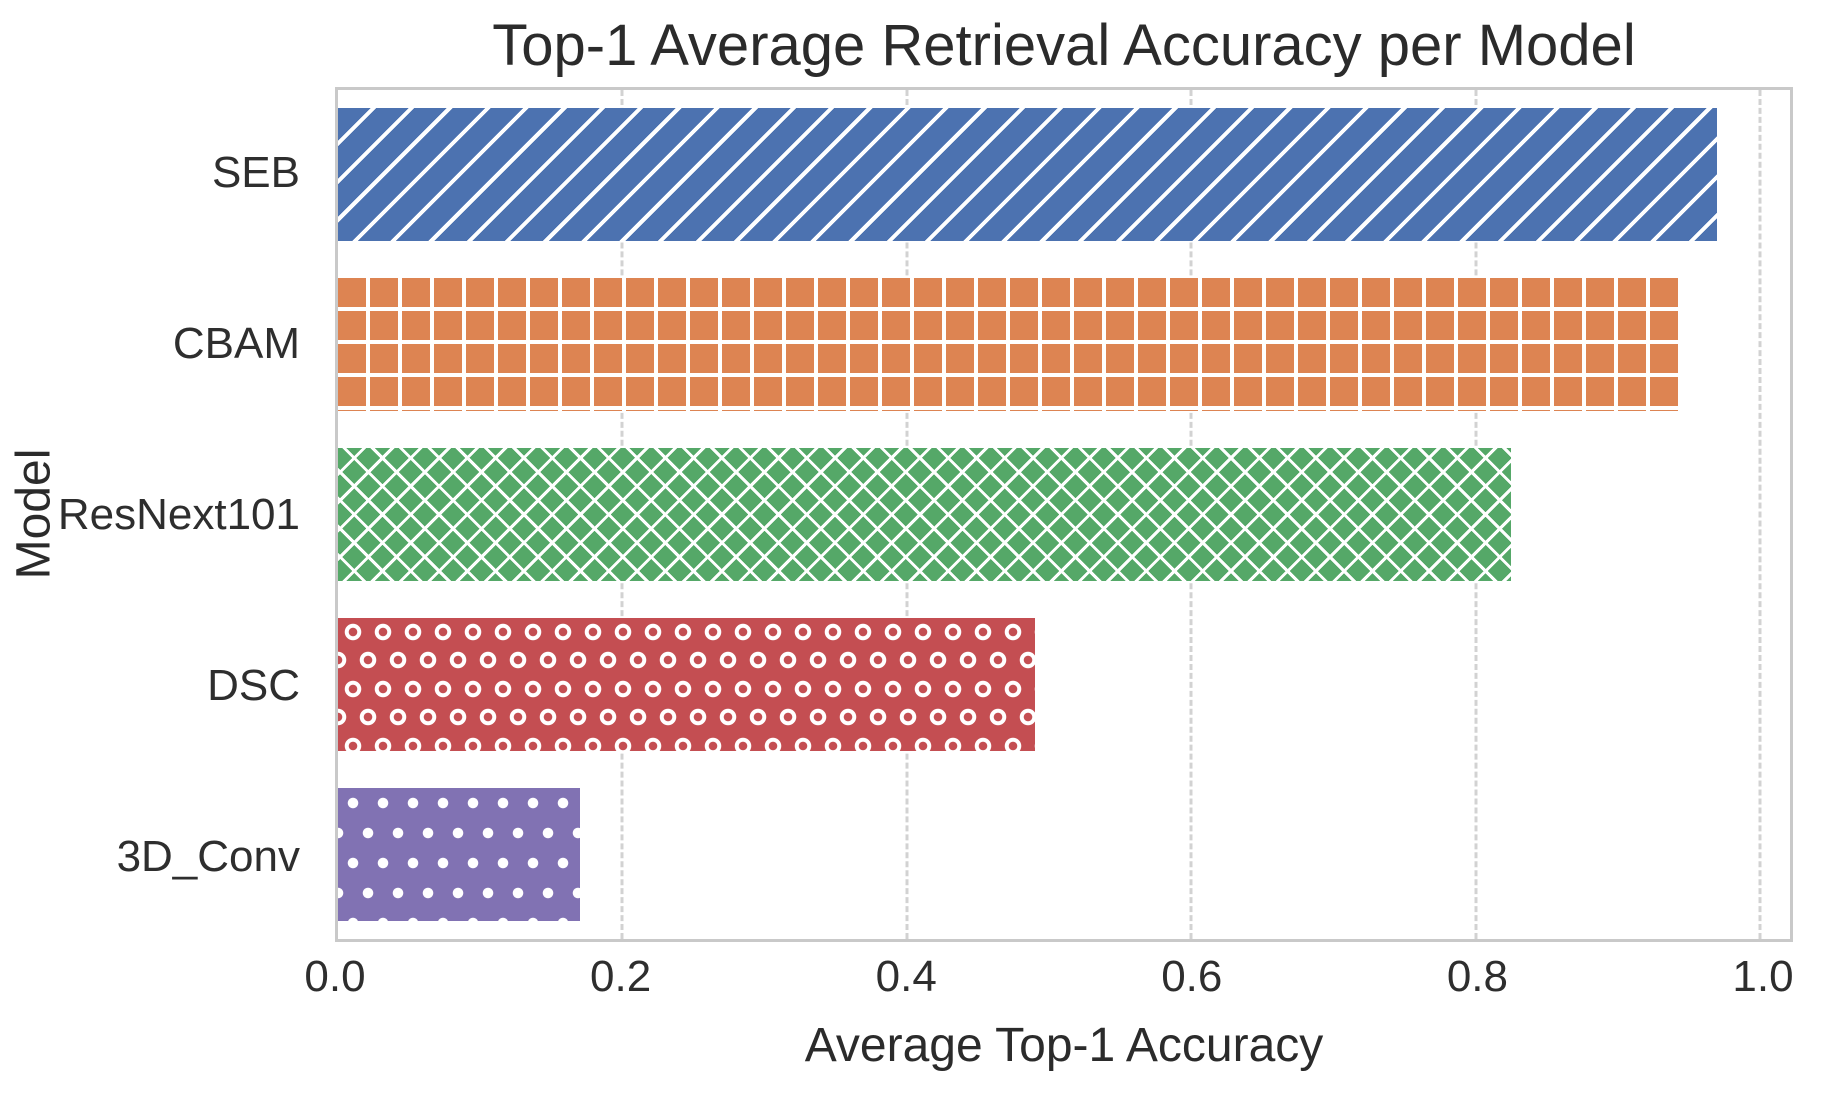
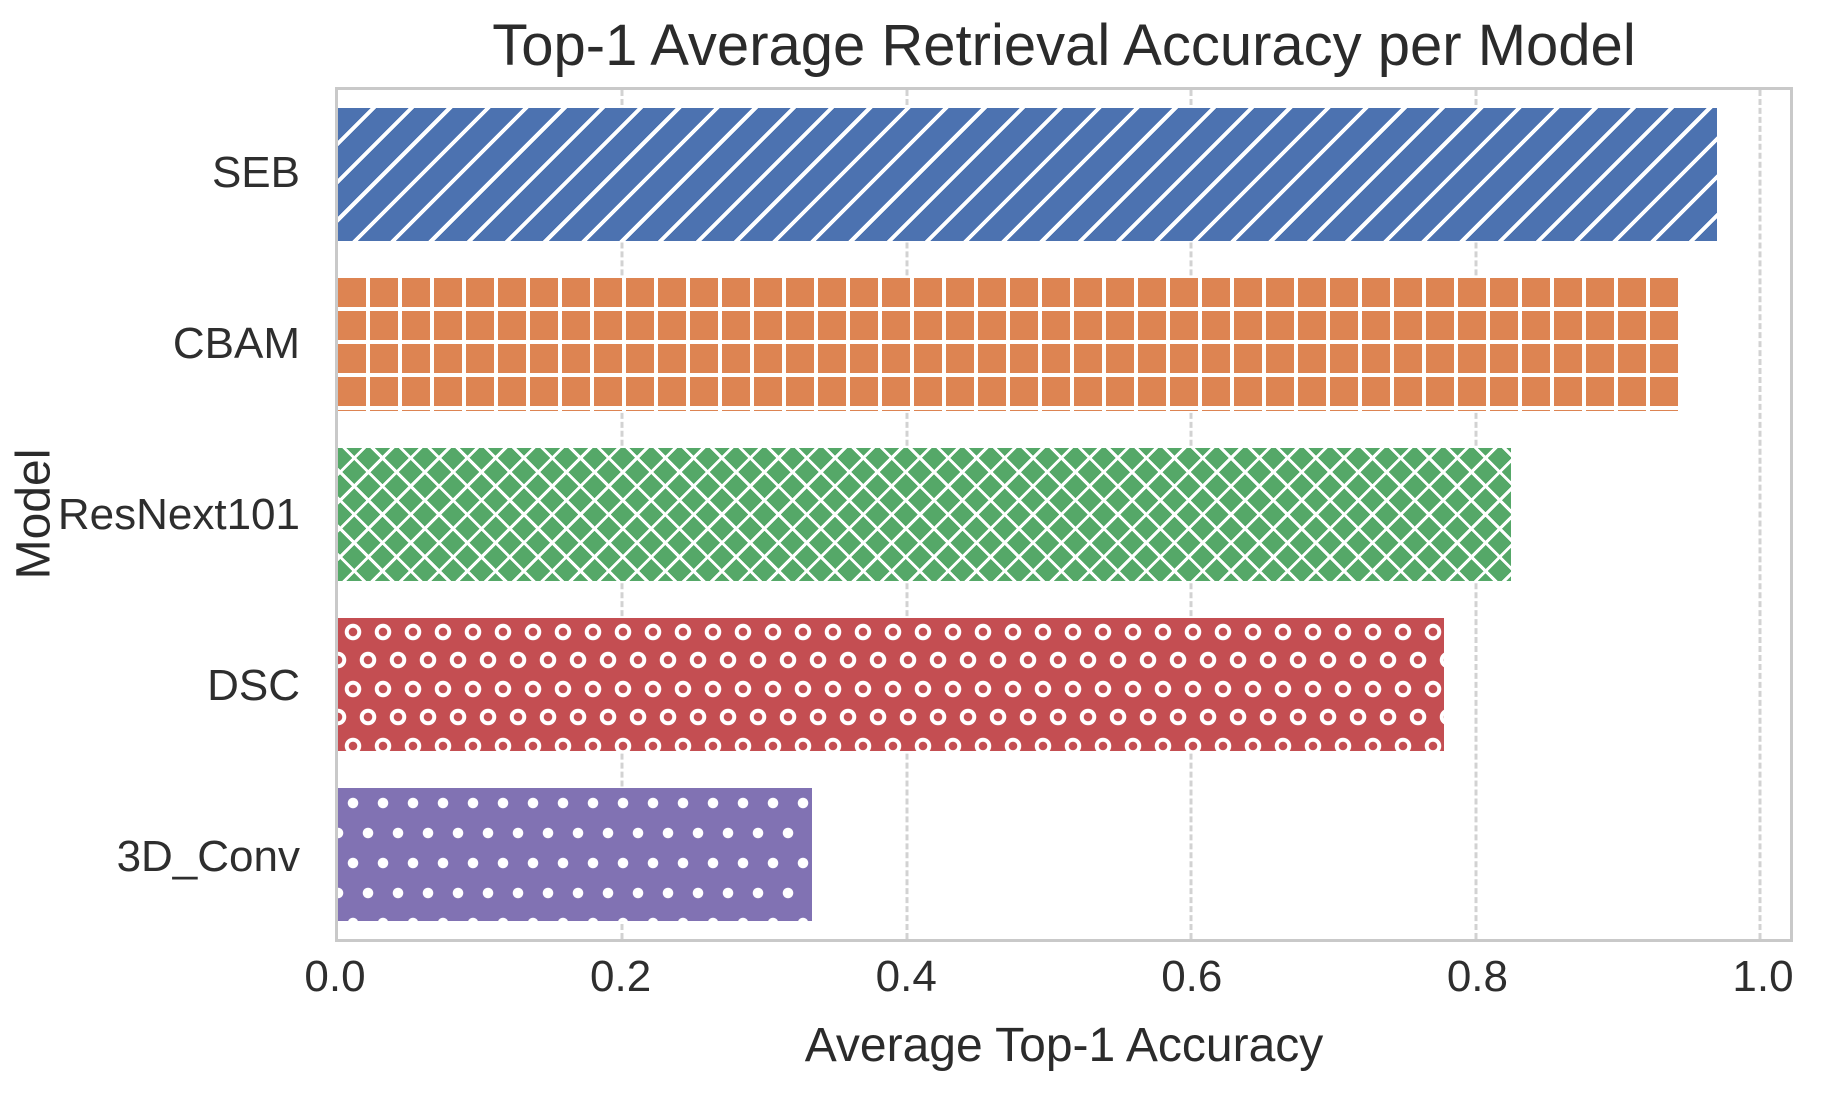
DSC: 0.490 -> 0.778
3D_Conv: 0.170 -> 0.333
